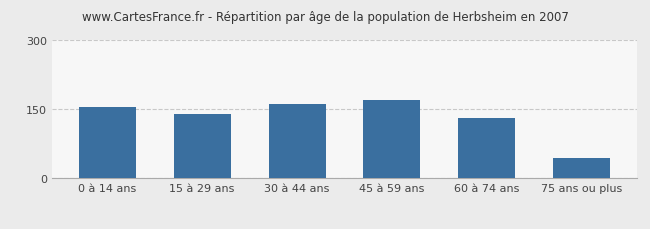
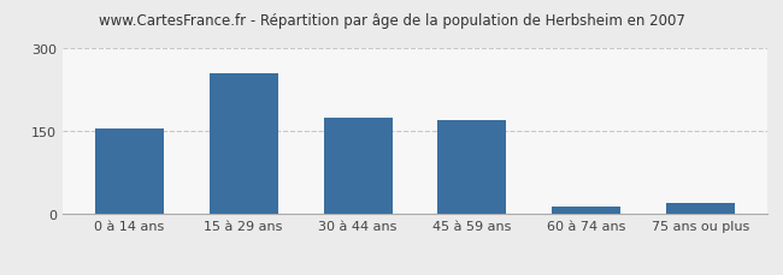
15 à 29 ans: 140 -> 255
30 à 44 ans: 161 -> 175
60 à 74 ans: 131 -> 15
75 ans ou plus: 45 -> 20
